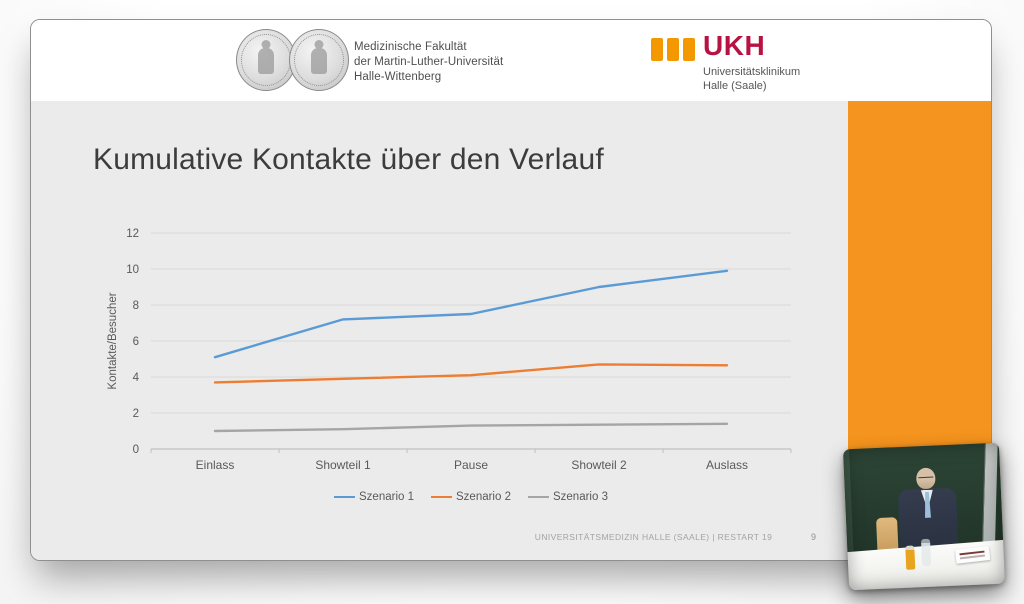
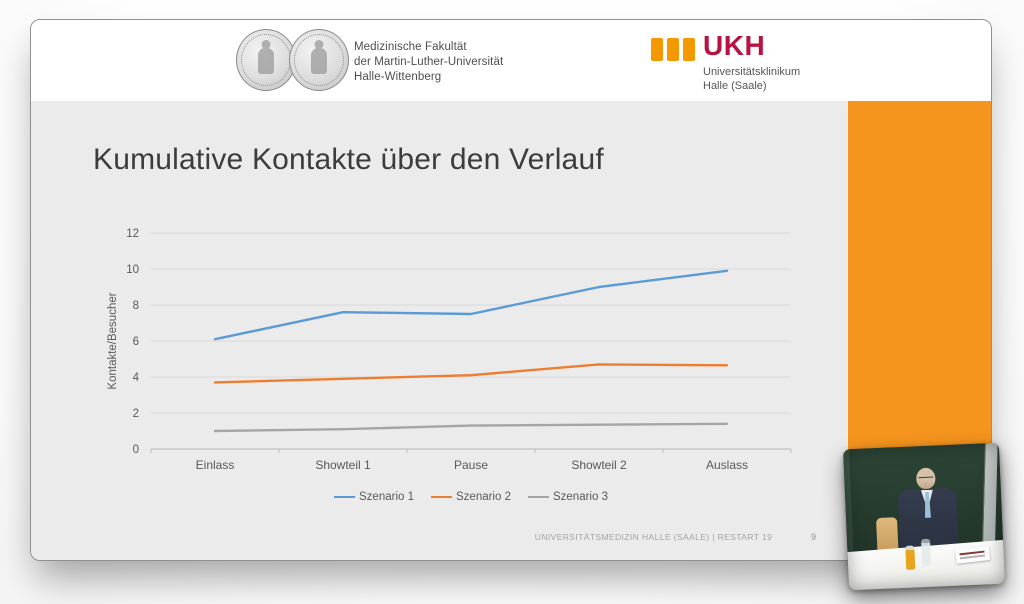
Szenario 1/Einlass: 5.1 -> 6.1
Szenario 1/Showteil 1: 7.2 -> 7.6
